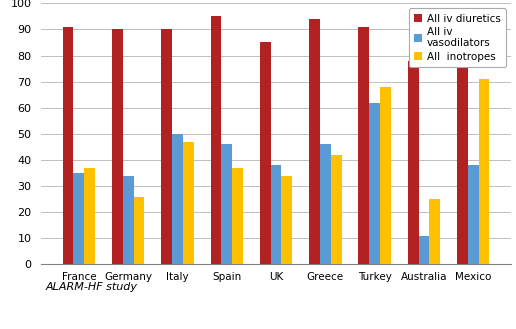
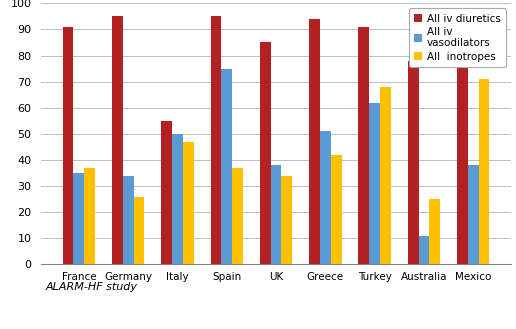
All iv diuretics/Germany: 90 -> 95
All iv diuretics/Italy: 90 -> 55
All iv vasodilators/Spain: 46 -> 75
All iv vasodilators/Greece: 46 -> 51
